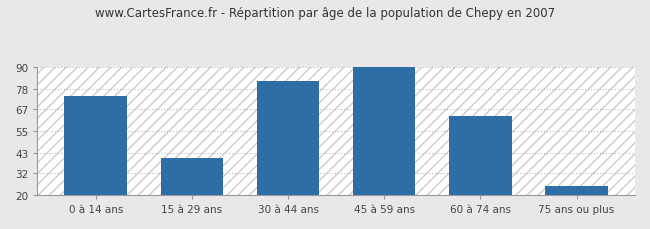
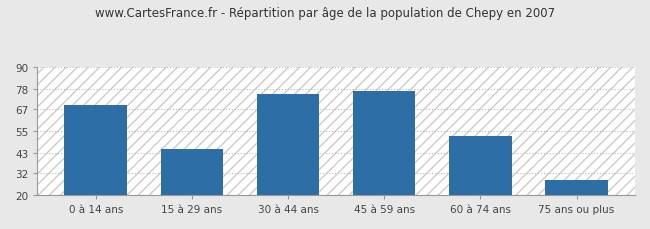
0 à 14 ans: 74 -> 69
15 à 29 ans: 40 -> 45
30 à 44 ans: 82 -> 75
45 à 59 ans: 90 -> 77
60 à 74 ans: 63 -> 52
75 ans ou plus: 25 -> 28
